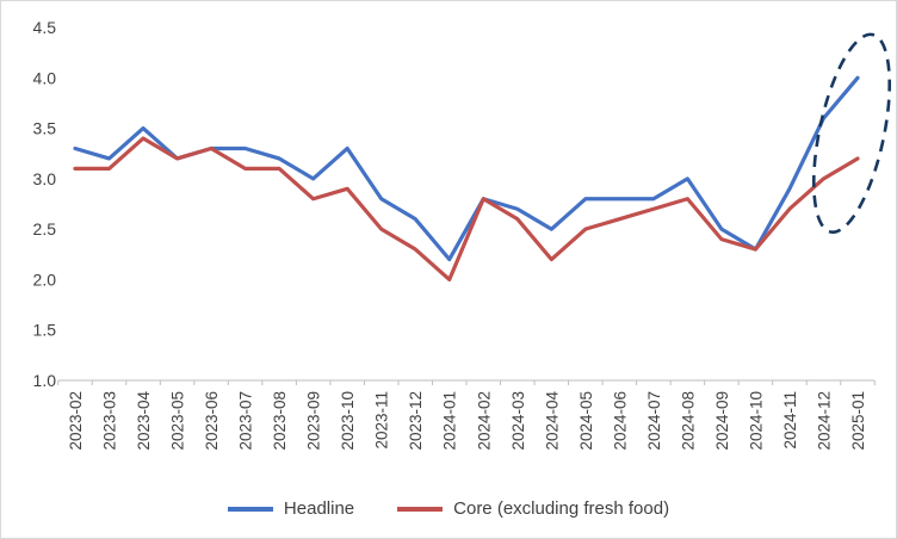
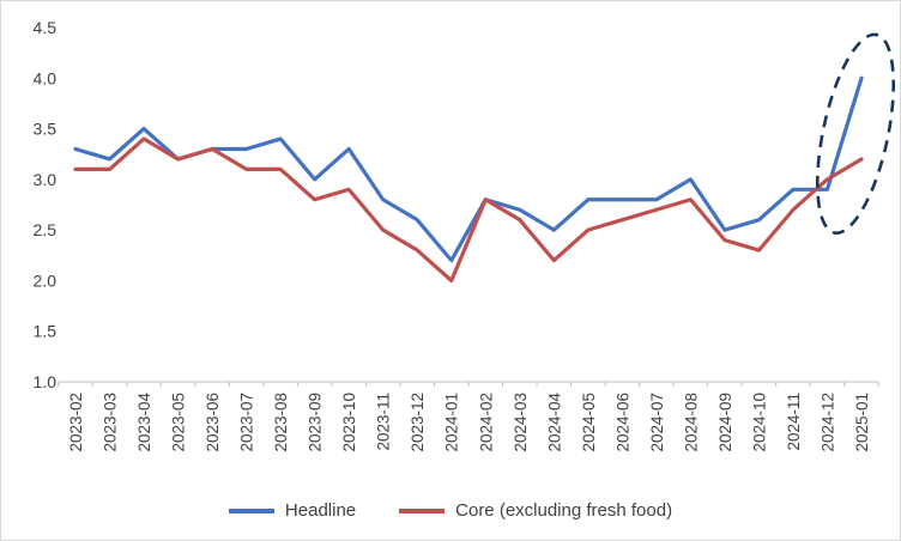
Headline/2023-08: 3.2 -> 3.4
Headline/2024-10: 2.3 -> 2.6
Headline/2024-12: 3.6 -> 2.9
